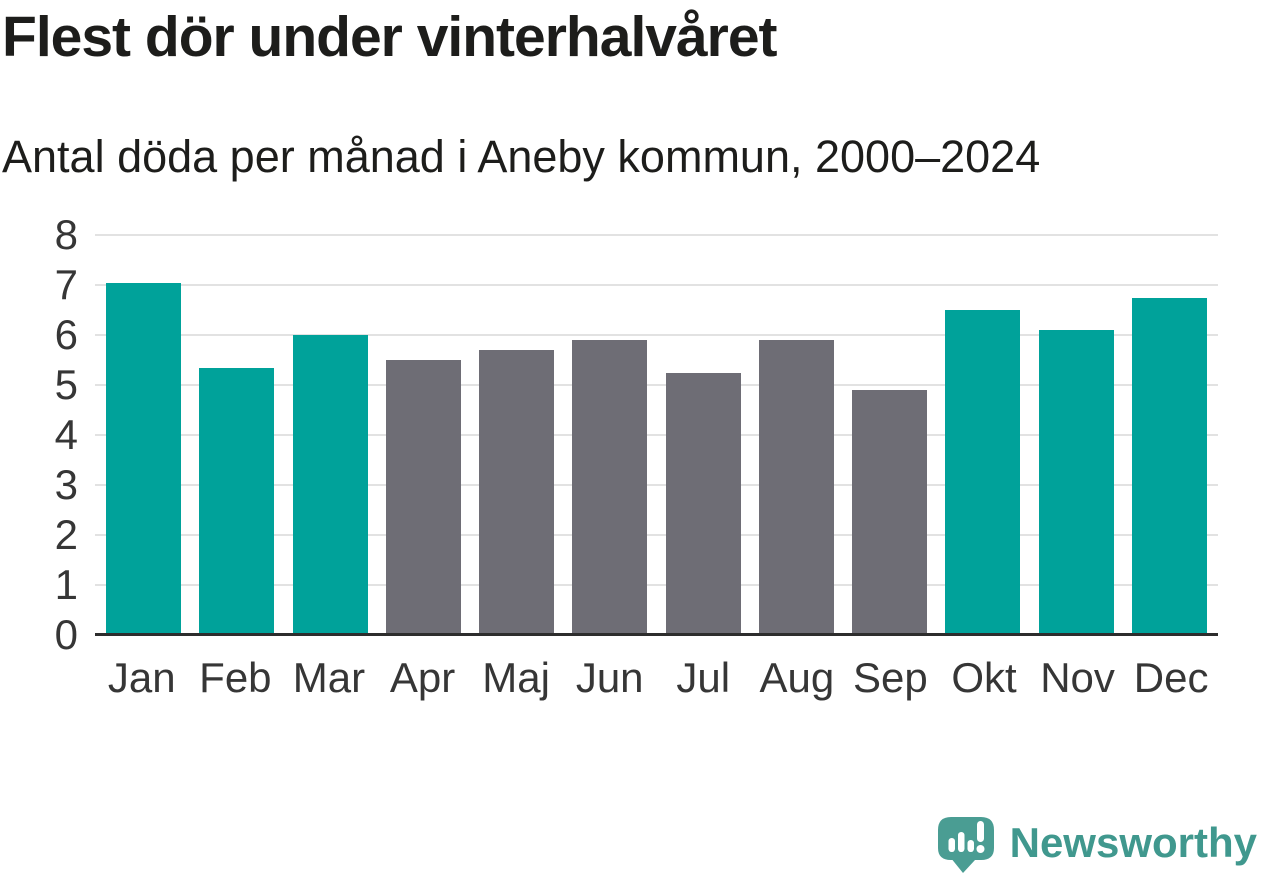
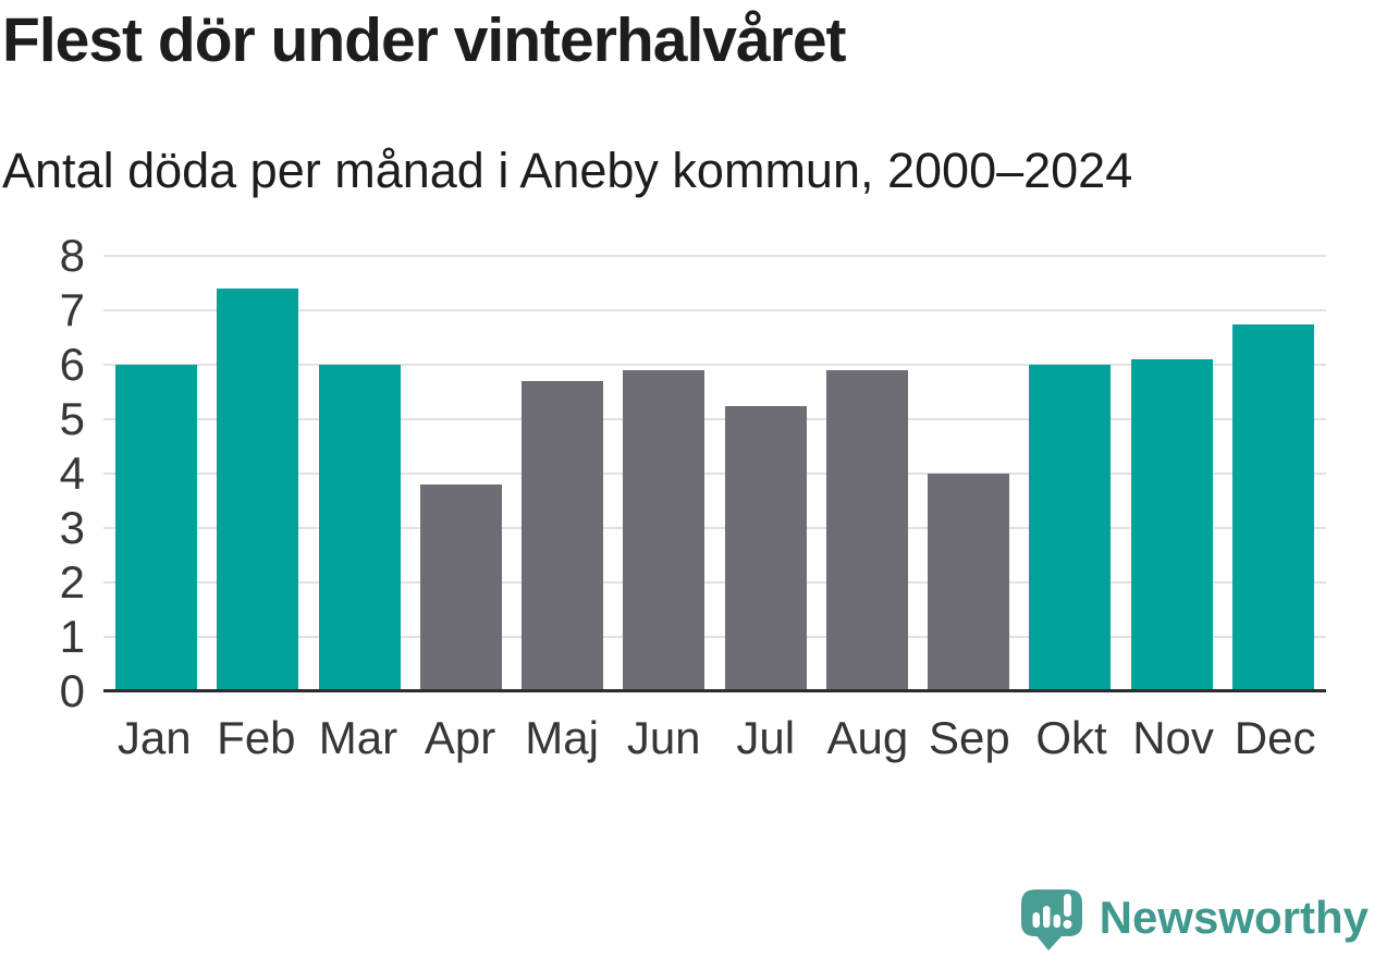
Jan: 7.0 -> 6.0
Feb: 5.3 -> 7.4
Apr: 5.5 -> 3.8
Sep: 4.9 -> 4.0
Okt: 6.5 -> 6.0
